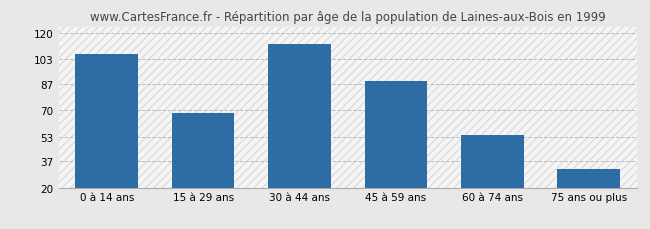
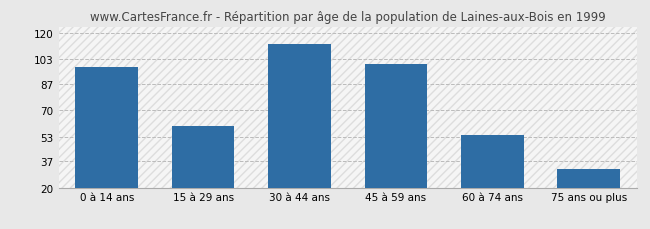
0 à 14 ans: 106 -> 98
15 à 29 ans: 68 -> 60
45 à 59 ans: 89 -> 100
